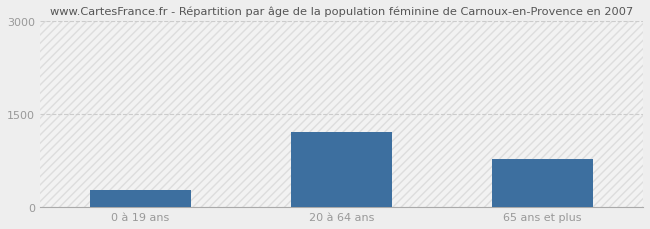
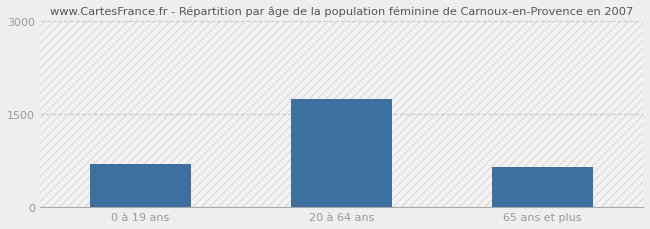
0 à 19 ans: 280 -> 700
20 à 64 ans: 1220 -> 1750
65 ans et plus: 780 -> 650
